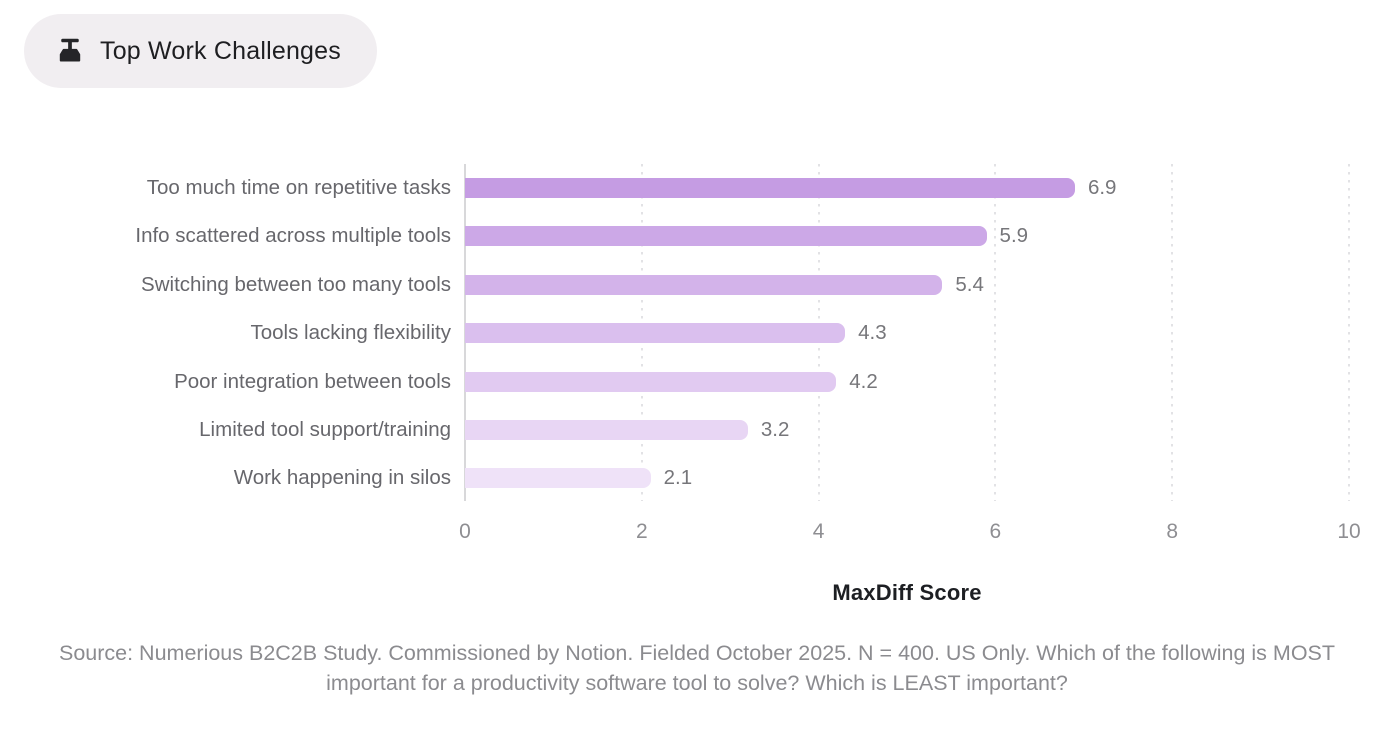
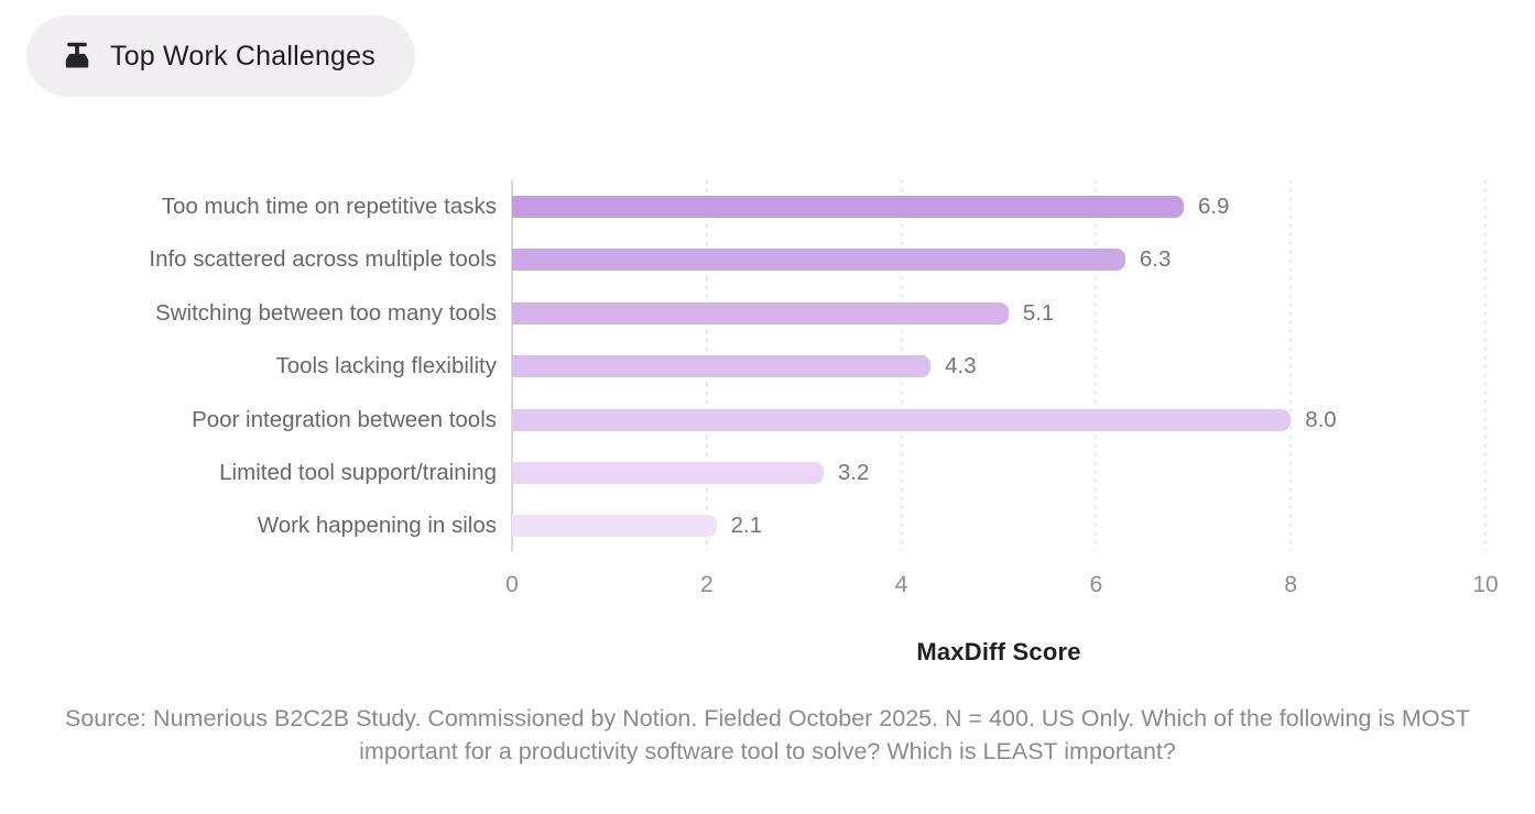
Info scattered across multiple tools: 5.9 -> 6.3
Switching between too many tools: 5.4 -> 5.1
Poor integration between tools: 4.2 -> 8.0
